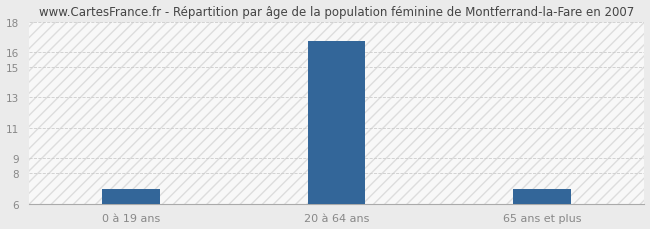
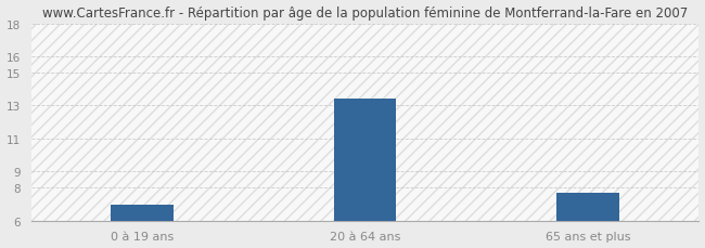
20 à 64 ans: 16.7 -> 13.4
65 ans et plus: 7.0 -> 7.7
